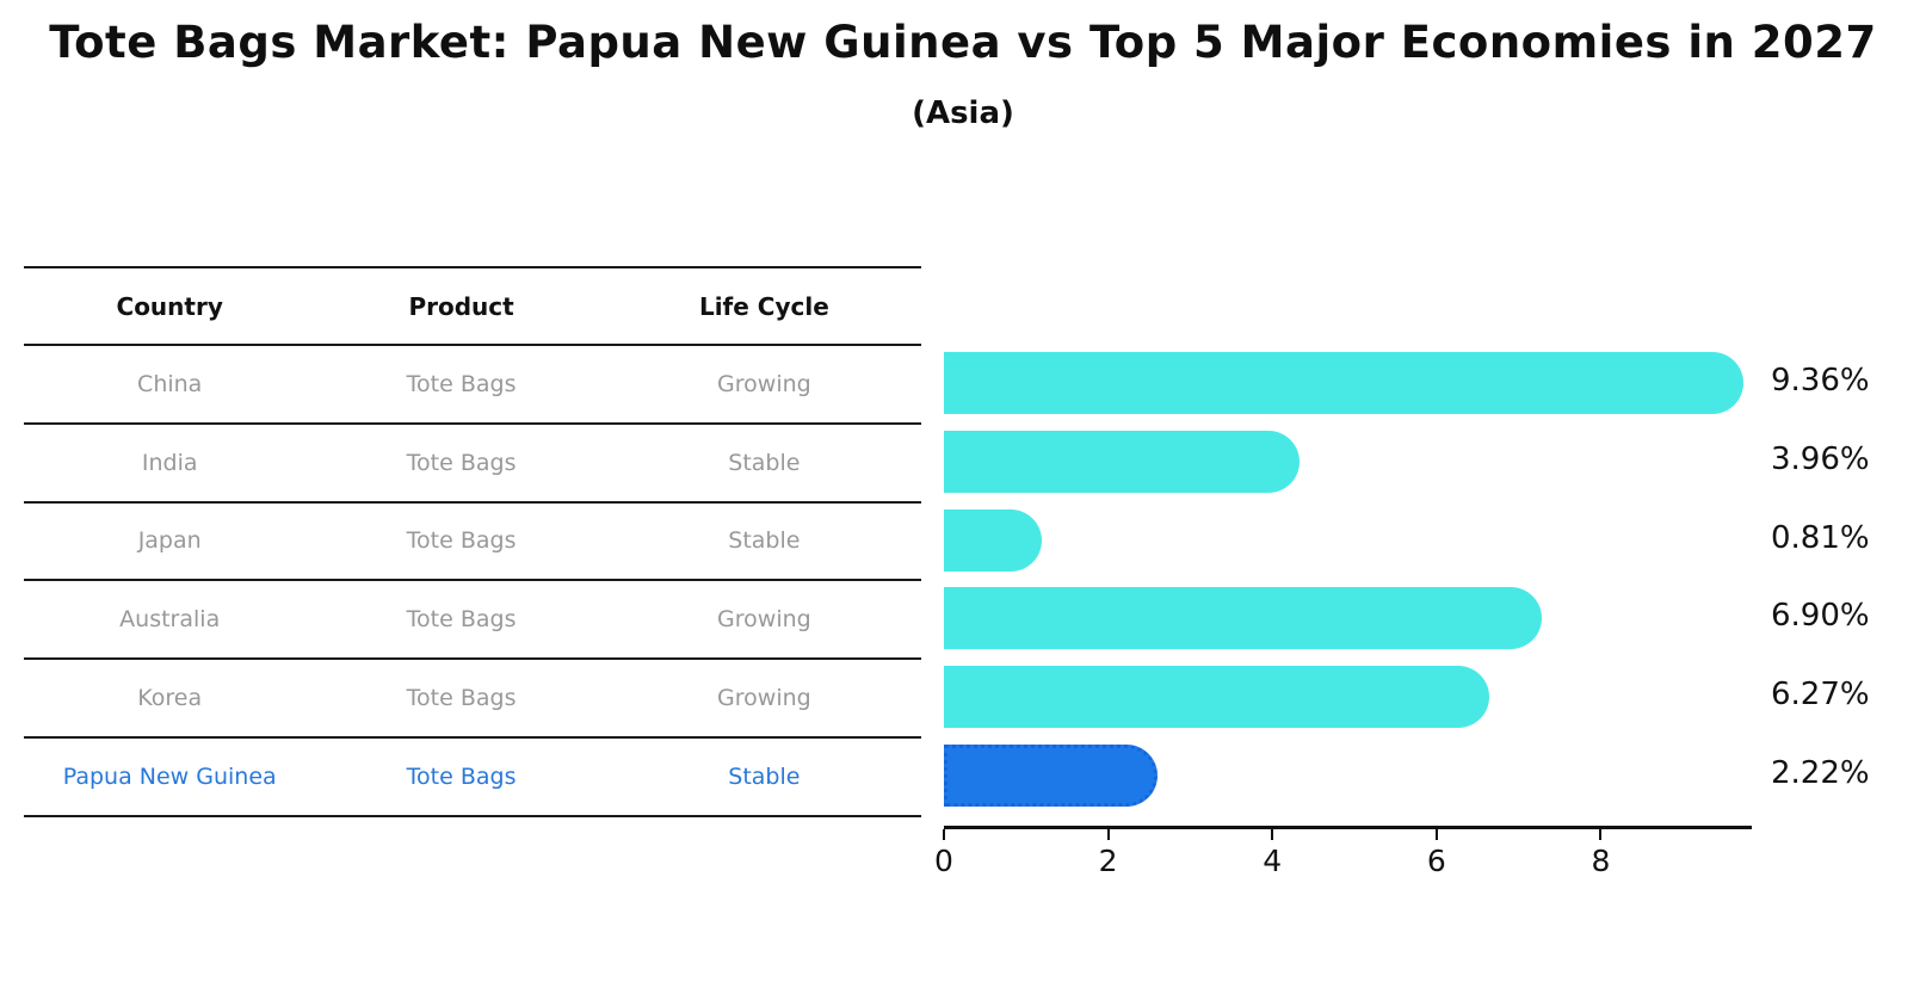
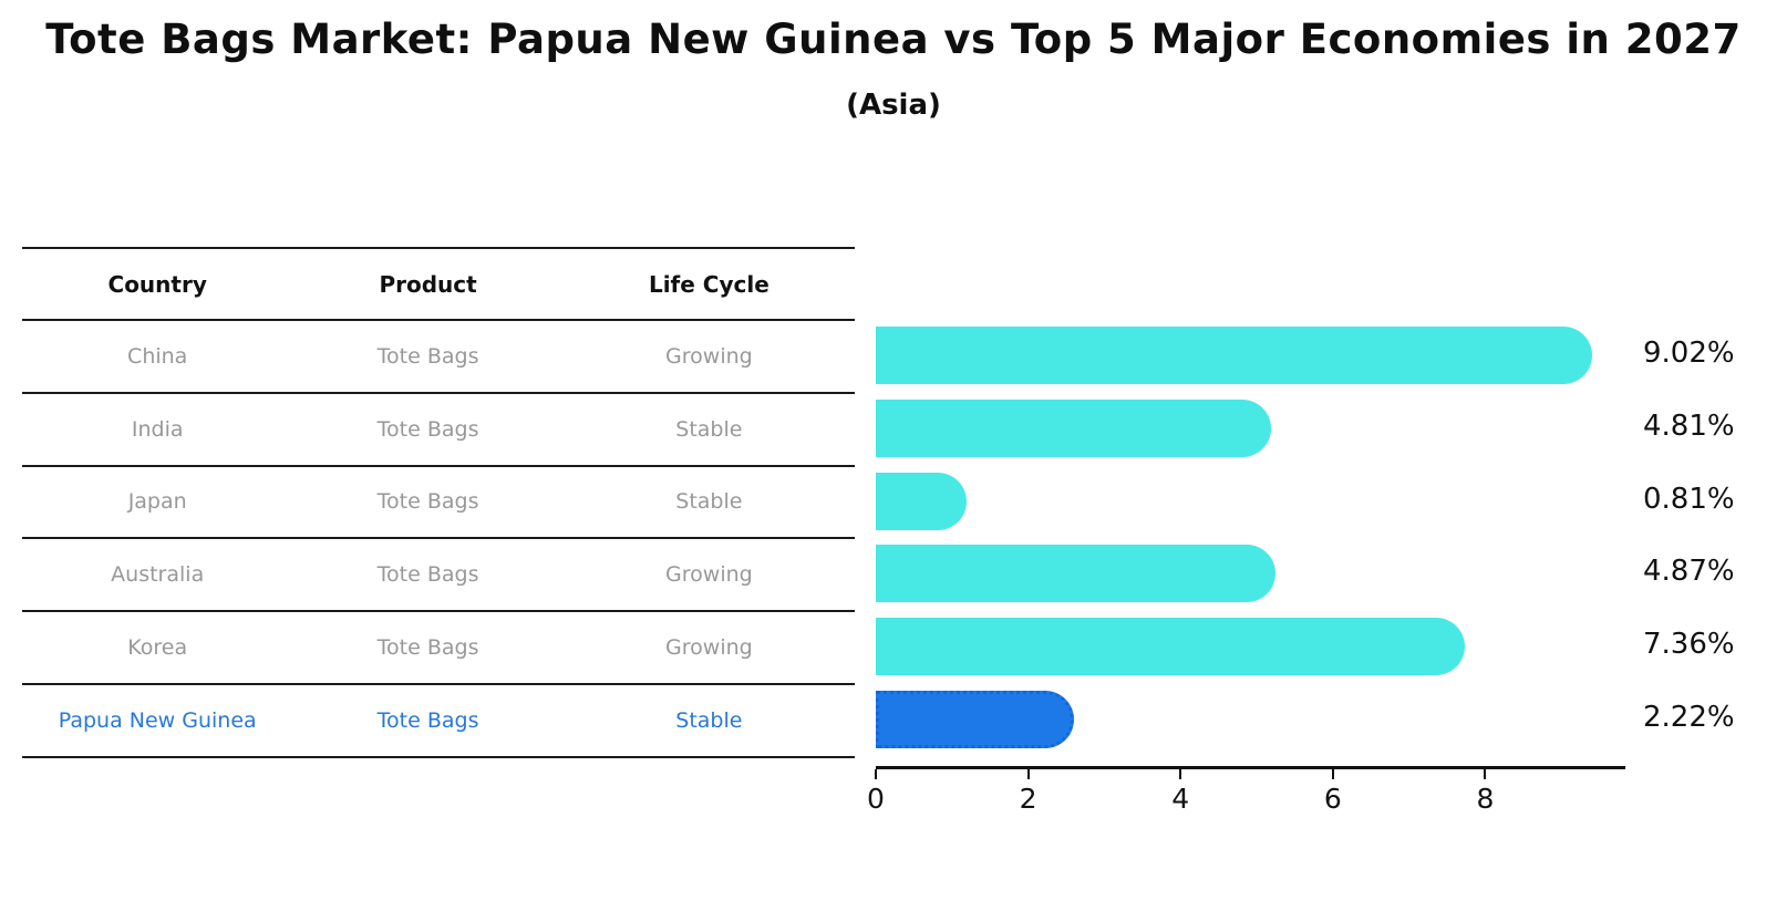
China: 9.36% -> 9.02%
India: 3.96% -> 4.81%
Australia: 6.90% -> 4.87%
Korea: 6.27% -> 7.36%
